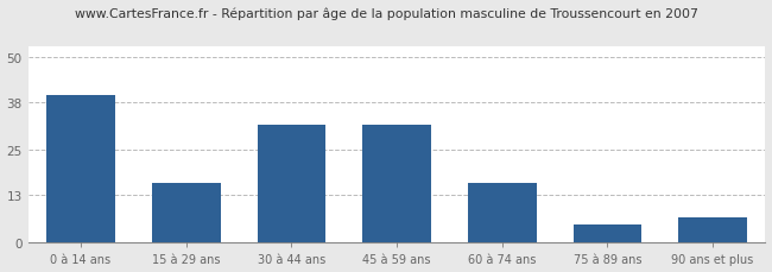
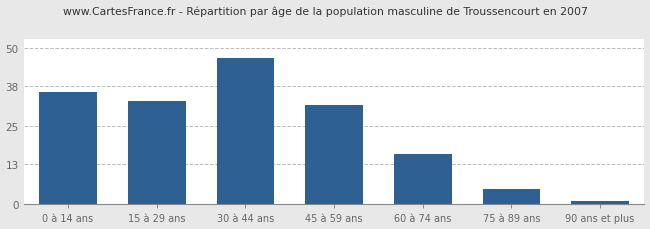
0 à 14 ans: 40 -> 36
15 à 29 ans: 16 -> 33
30 à 44 ans: 32 -> 47
90 ans et plus: 7 -> 1
